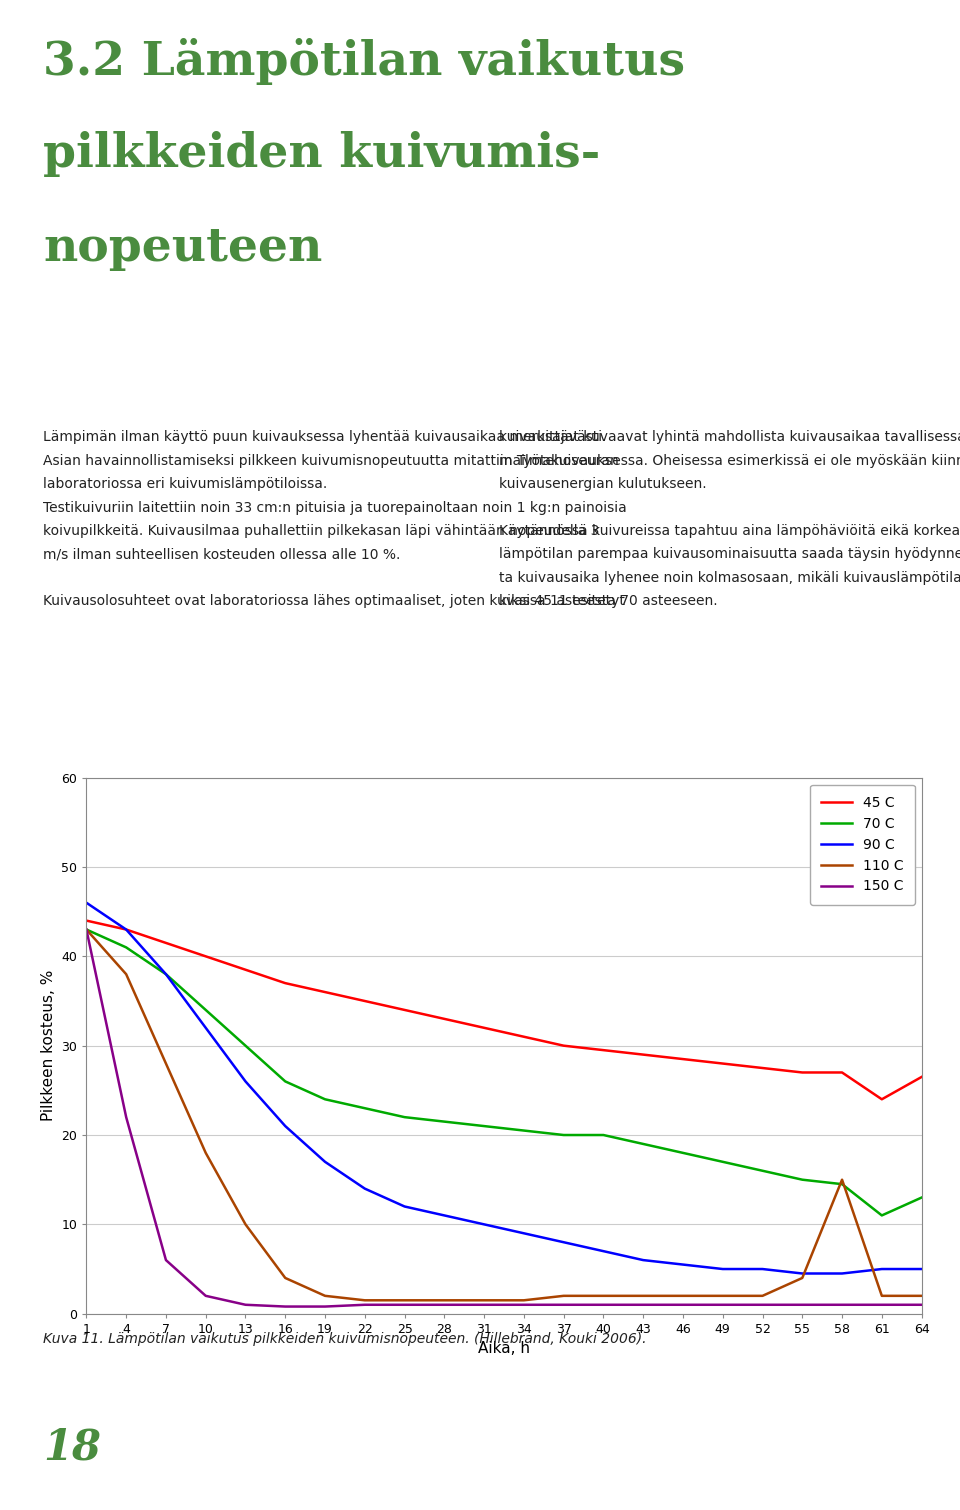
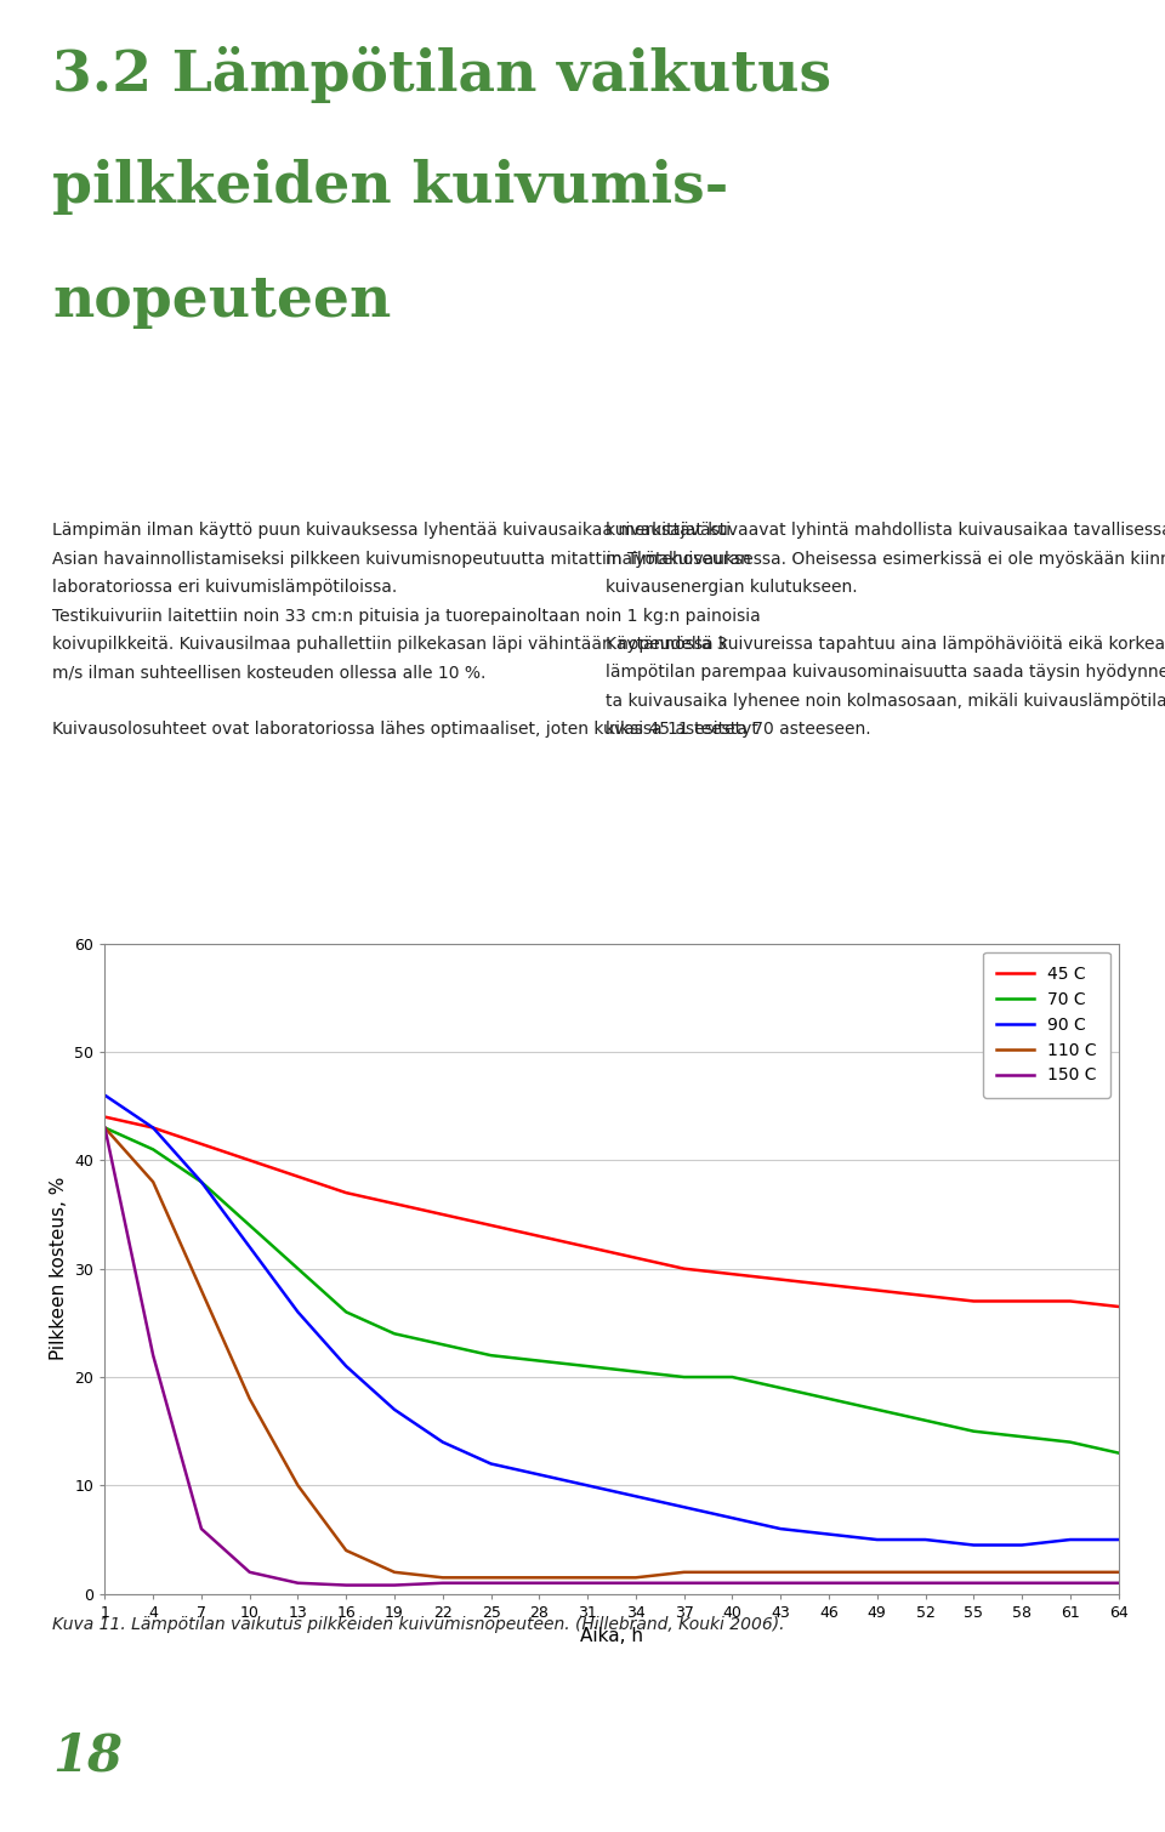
110 C/55: 4.0 -> 2.0
110 C/58: 15.0 -> 2.0
45 C/61: 24.0 -> 27.0
70 C/61: 11.0 -> 14.0
